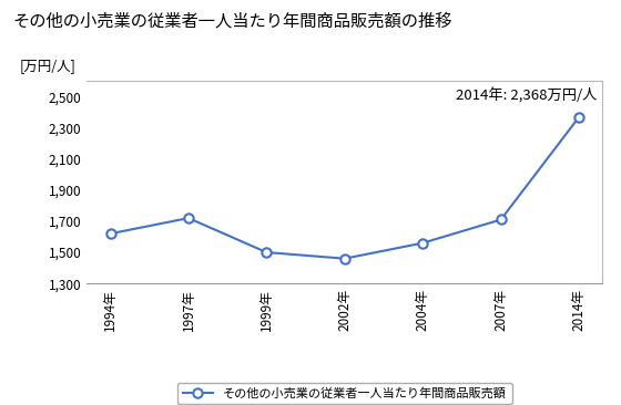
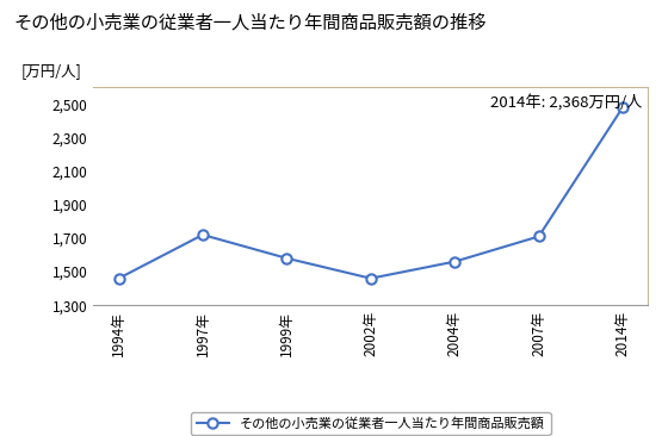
1994年: 1,620 -> 1,460
1999年: 1,500 -> 1,580
2014年: 2,370 -> 2,480
